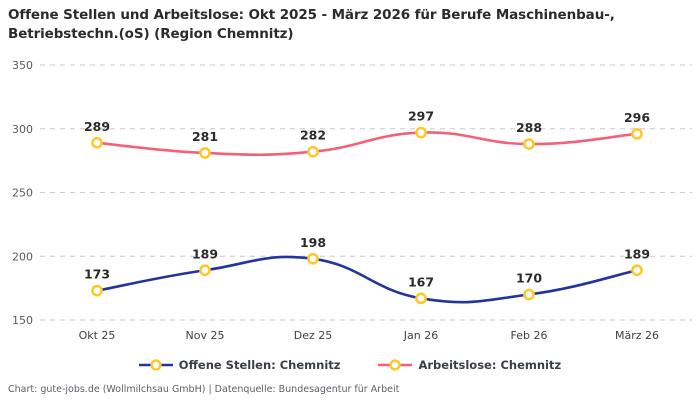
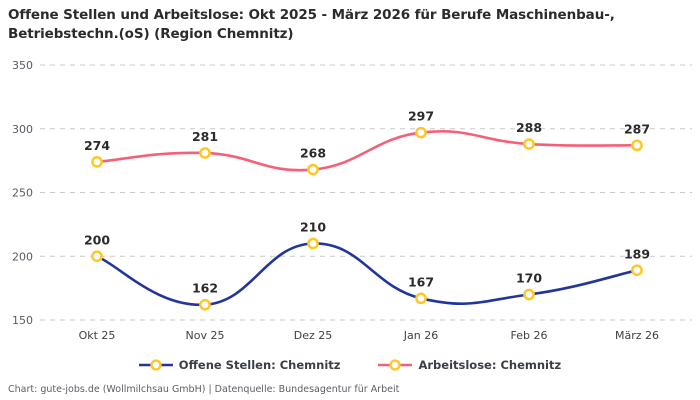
Offene Stellen: Chemnitz/Okt 25: 173 -> 200
Arbeitslose: Chemnitz/Okt 25: 289 -> 274
Offene Stellen: Chemnitz/Nov 25: 189 -> 162
Offene Stellen: Chemnitz/Dez 25: 198 -> 210
Arbeitslose: Chemnitz/Dez 25: 282 -> 268
Arbeitslose: Chemnitz/März 26: 296 -> 287
